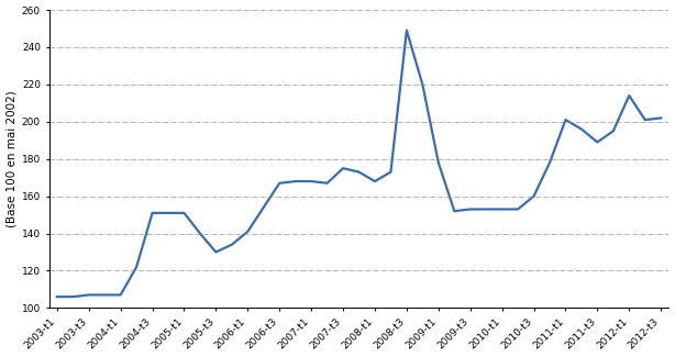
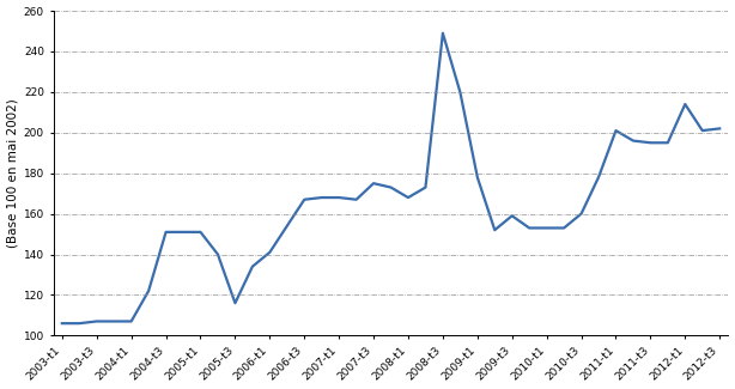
2005-t3: 130 -> 116
2009-t3: 153 -> 159
2011-t3: 189 -> 195
